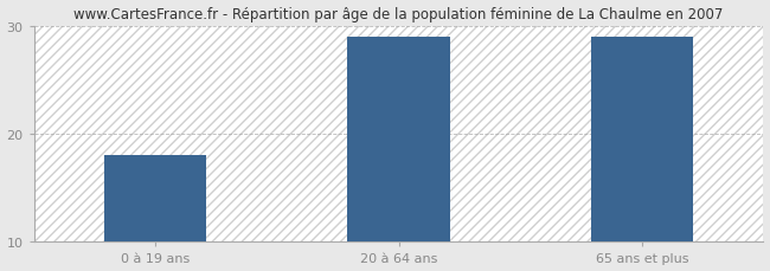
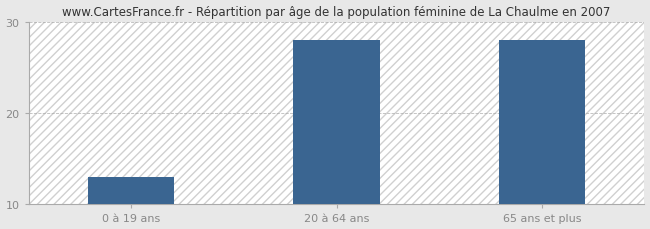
0 à 19 ans: 18 -> 13
20 à 64 ans: 29 -> 28
65 ans et plus: 29 -> 28
